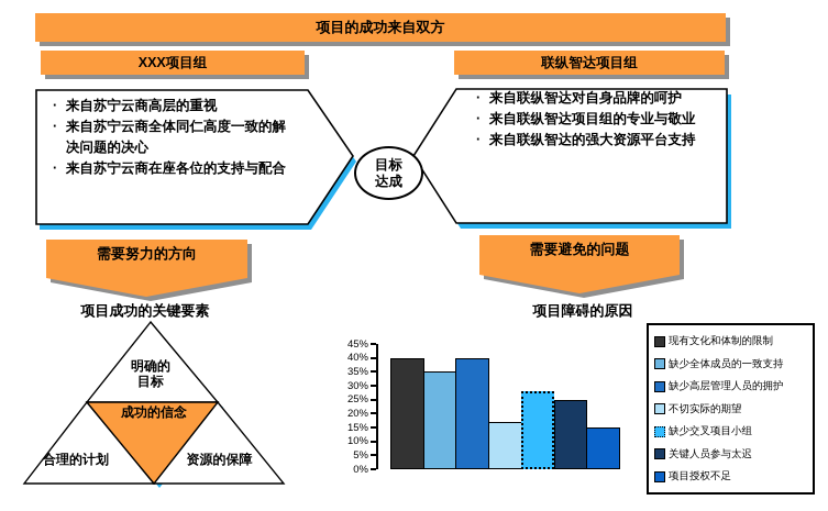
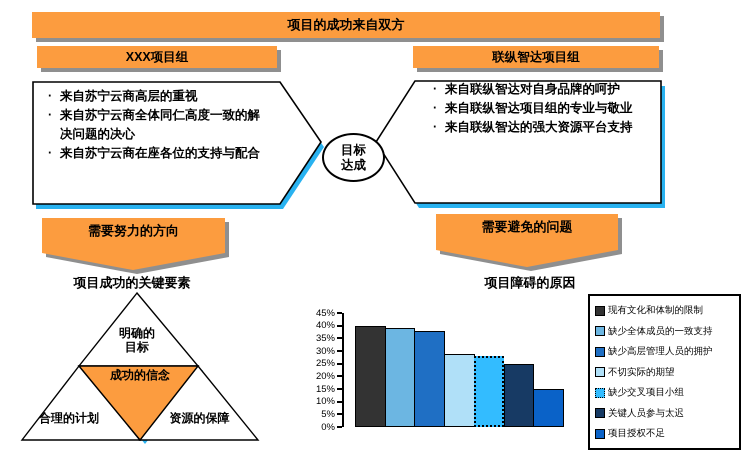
缺少全体成员的一致支持: 35% -> 39%
缺少高层管理人员的拥护: 40% -> 38%
不切实际的期望: 17% -> 29%
